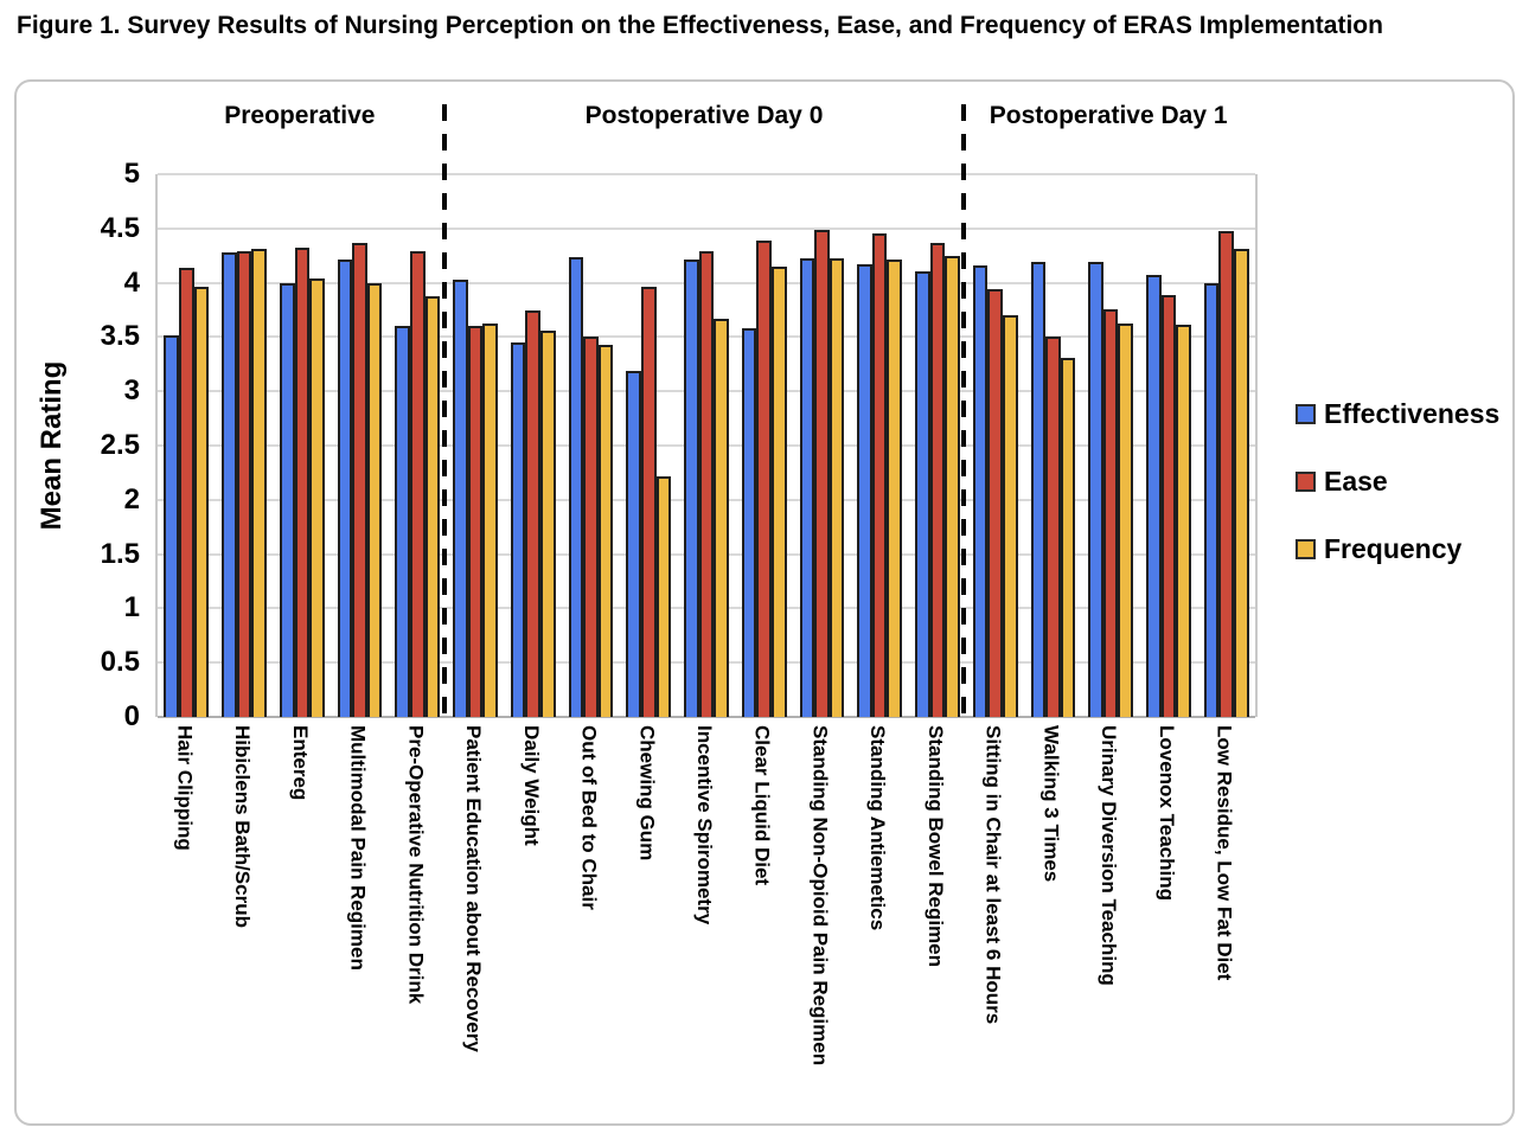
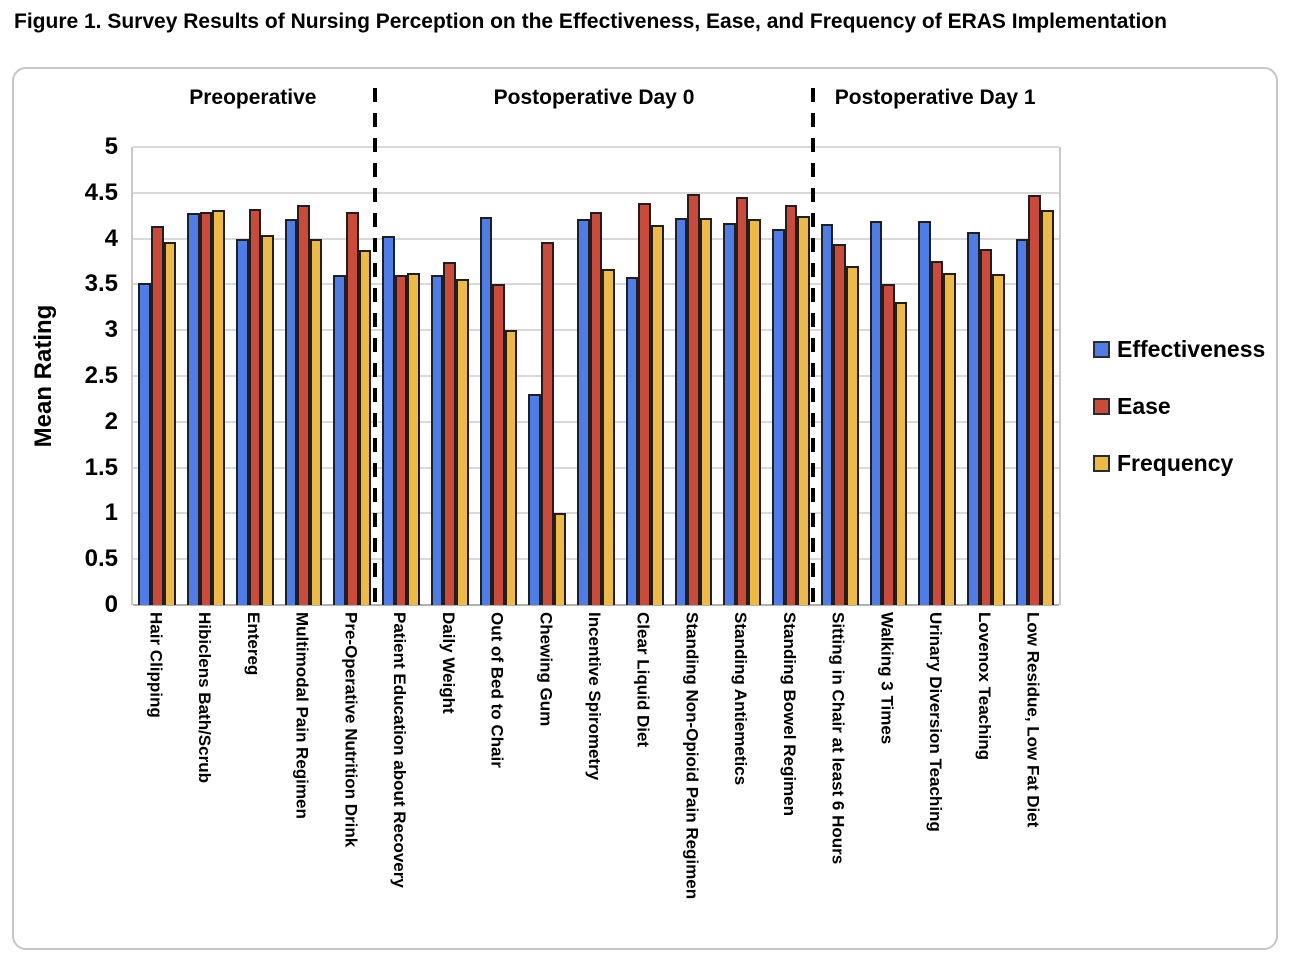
Effectiveness/Daily Weight: 3.5 -> 3.6
Frequency/Out of Bed to Chair: 3.4 -> 3.0
Effectiveness/Chewing Gum: 3.2 -> 2.3
Frequency/Chewing Gum: 2.2 -> 1.0
